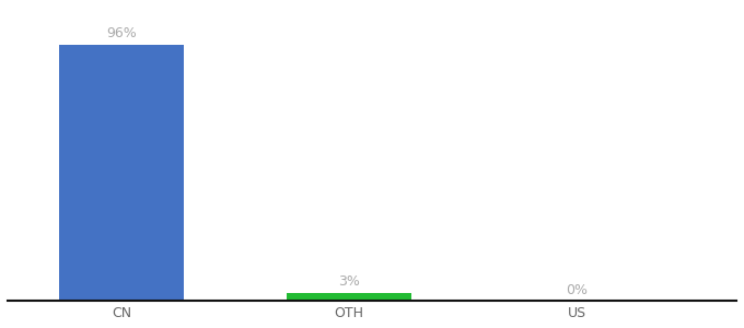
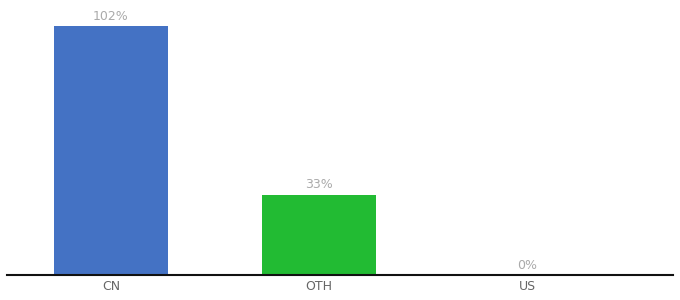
CN: 96% -> 102%
OTH: 3% -> 33%
